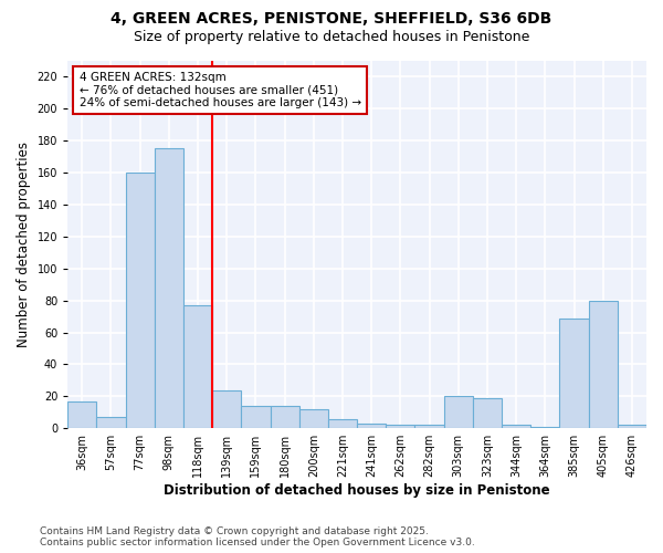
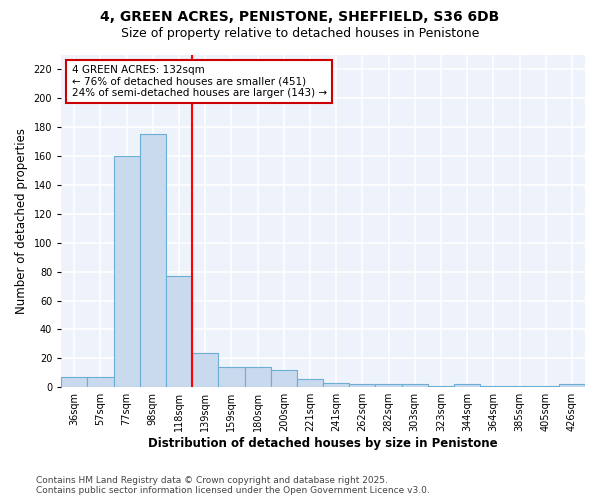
36sqm: 17 -> 7
303sqm: 20 -> 2
323sqm: 19 -> 1
385sqm: 69 -> 1
405sqm: 80 -> 1
